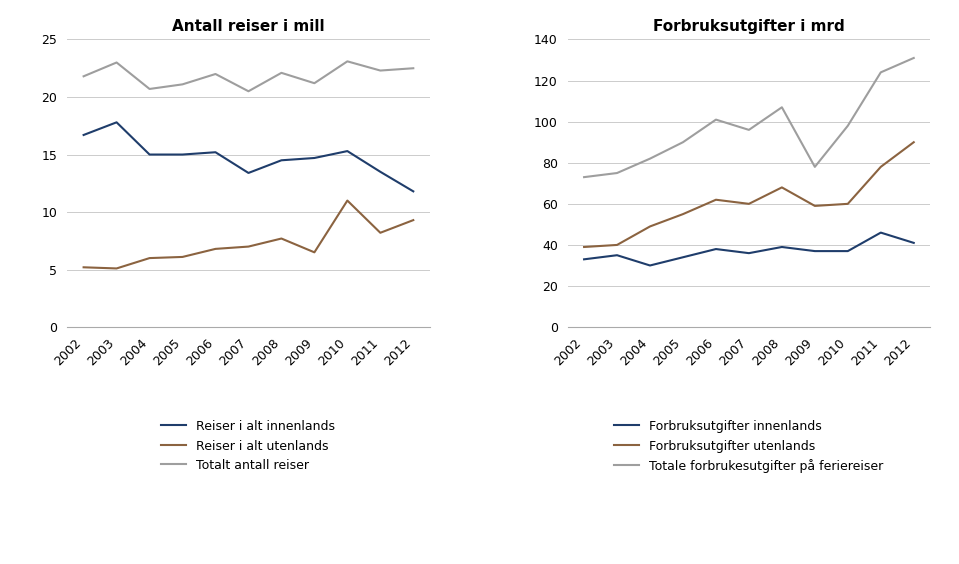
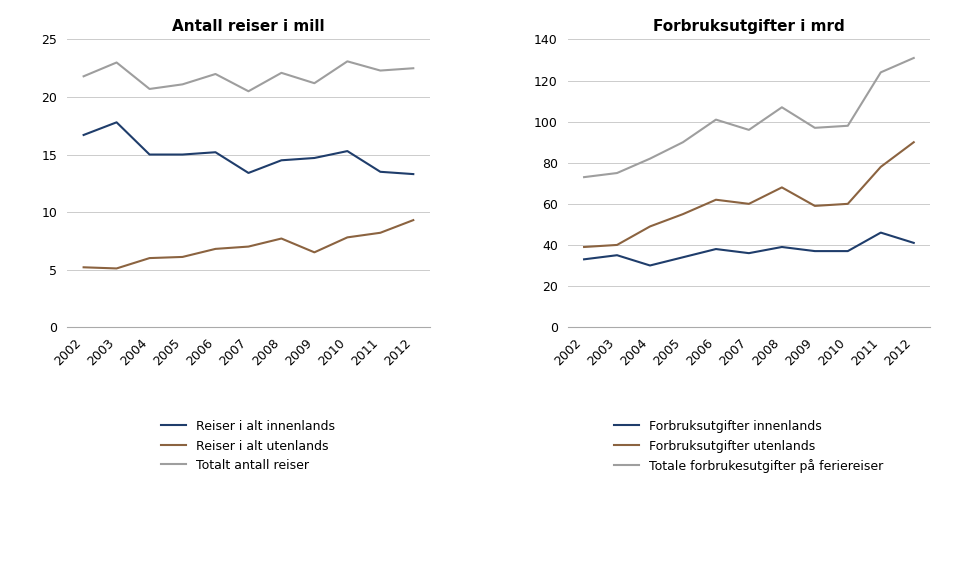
Antall reiser i mill/Reiser i alt utenlands/2010: 11.0 -> 7.8
Antall reiser i mill/Reiser i alt innenlands/2012: 11.8 -> 13.3
Forbruksutgifter i mrd/Totale forbrukesutgifter på feriereiser/2009: 78 -> 97
